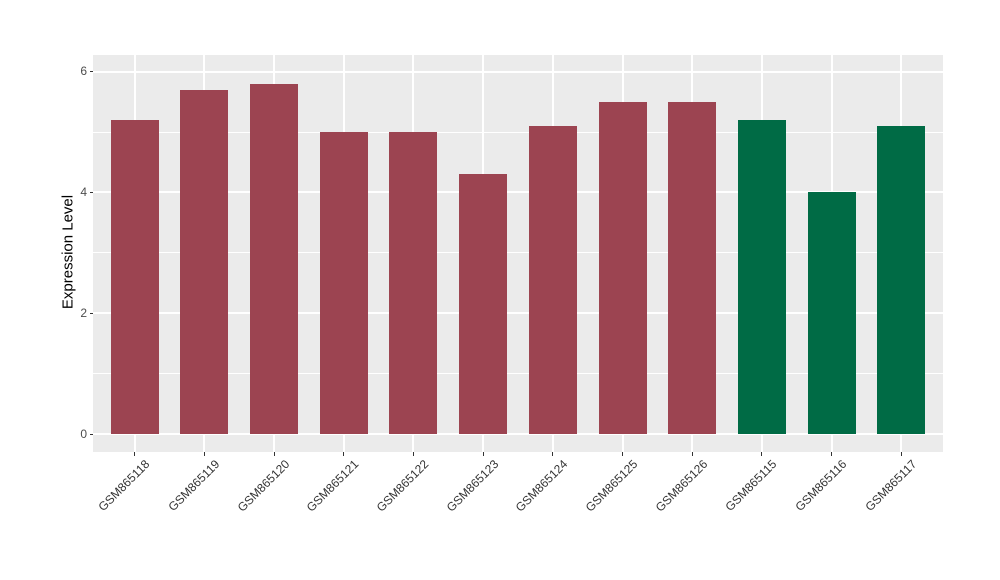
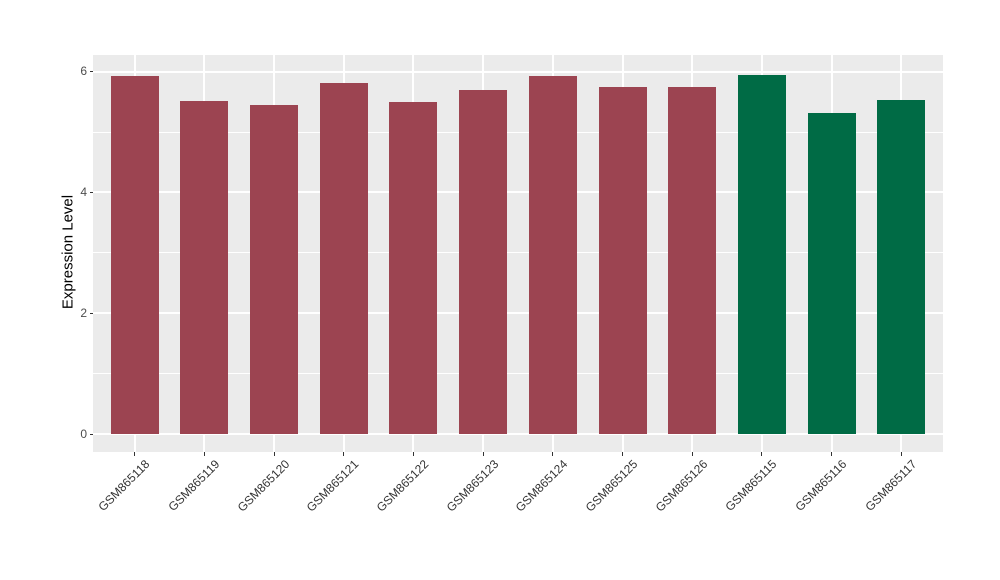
GSM865118: 5.2 -> 5.9
GSM865119: 5.7 -> 5.5
GSM865120: 5.8 -> 5.5
GSM865121: 5.0 -> 5.8
GSM865122: 5.0 -> 5.5
GSM865123: 4.3 -> 5.7
GSM865124: 5.1 -> 5.9
GSM865125: 5.5 -> 5.7
GSM865126: 5.5 -> 5.7
GSM865115: 5.2 -> 6.0
GSM865116: 4.0 -> 5.3
GSM865117: 5.1 -> 5.5
